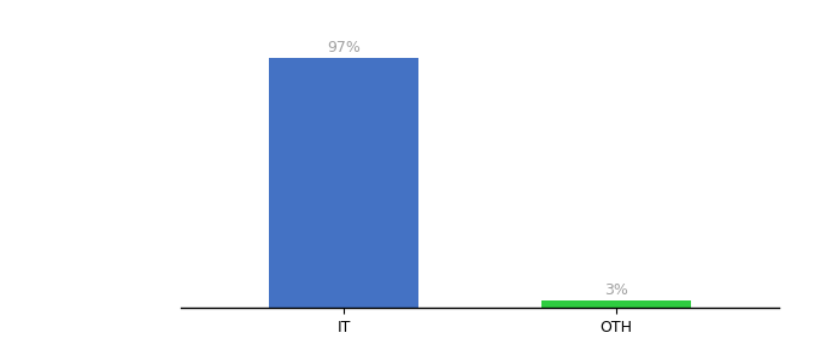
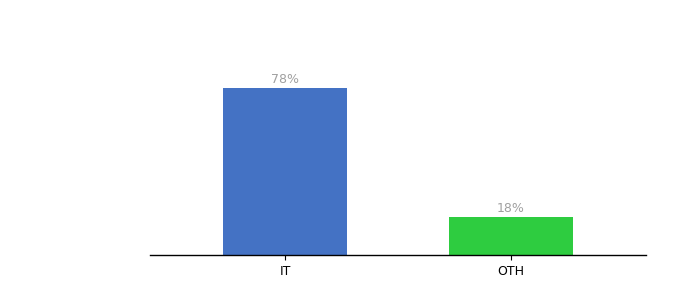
IT: 97% -> 78%
OTH: 3% -> 18%
